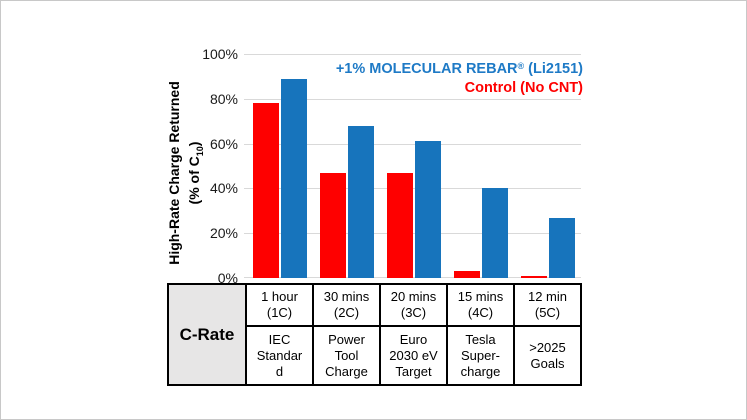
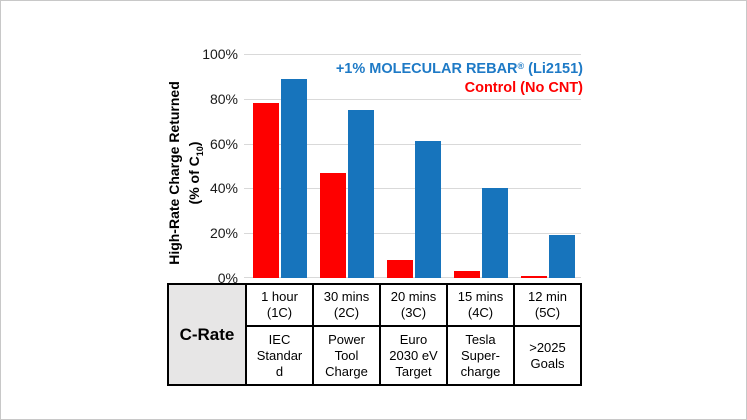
+1% MOLECULAR REBAR® (Li2151)/30 mins (2C): 68% -> 75%
Control (No CNT)/20 mins (3C): 47% -> 8%
+1% MOLECULAR REBAR® (Li2151)/12 min (5C): 27% -> 19%
